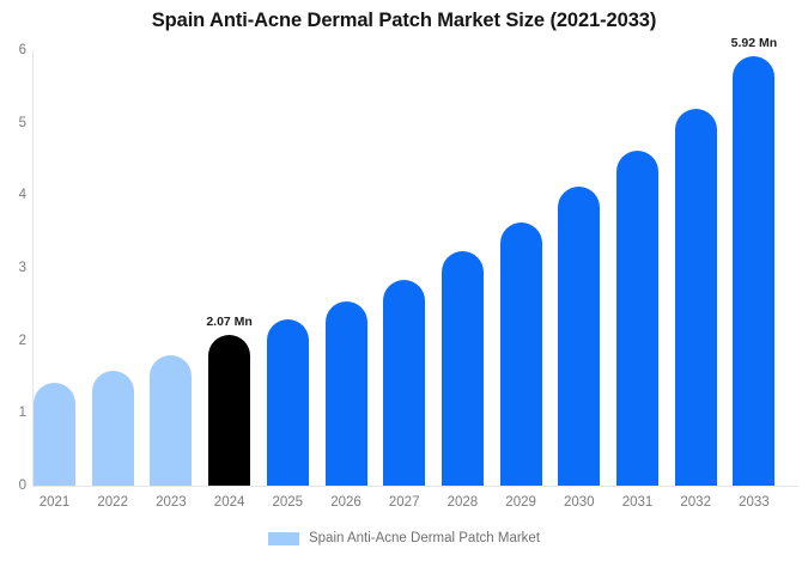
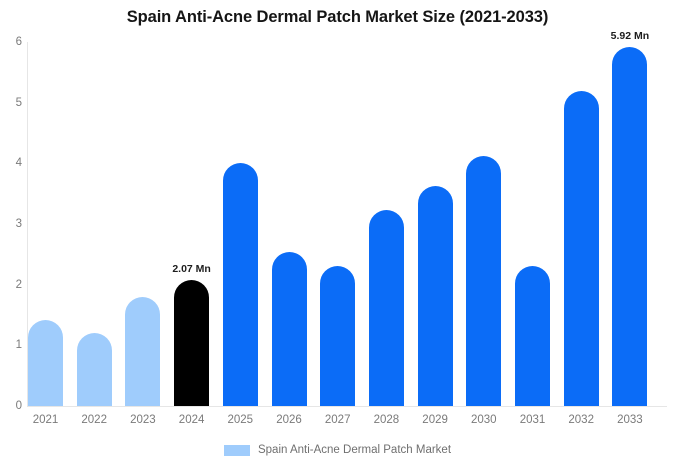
2022: 1.6 -> 1.2
2025: 2.3 -> 4.0
2027: 2.8 -> 2.3
2031: 4.6 -> 2.3
